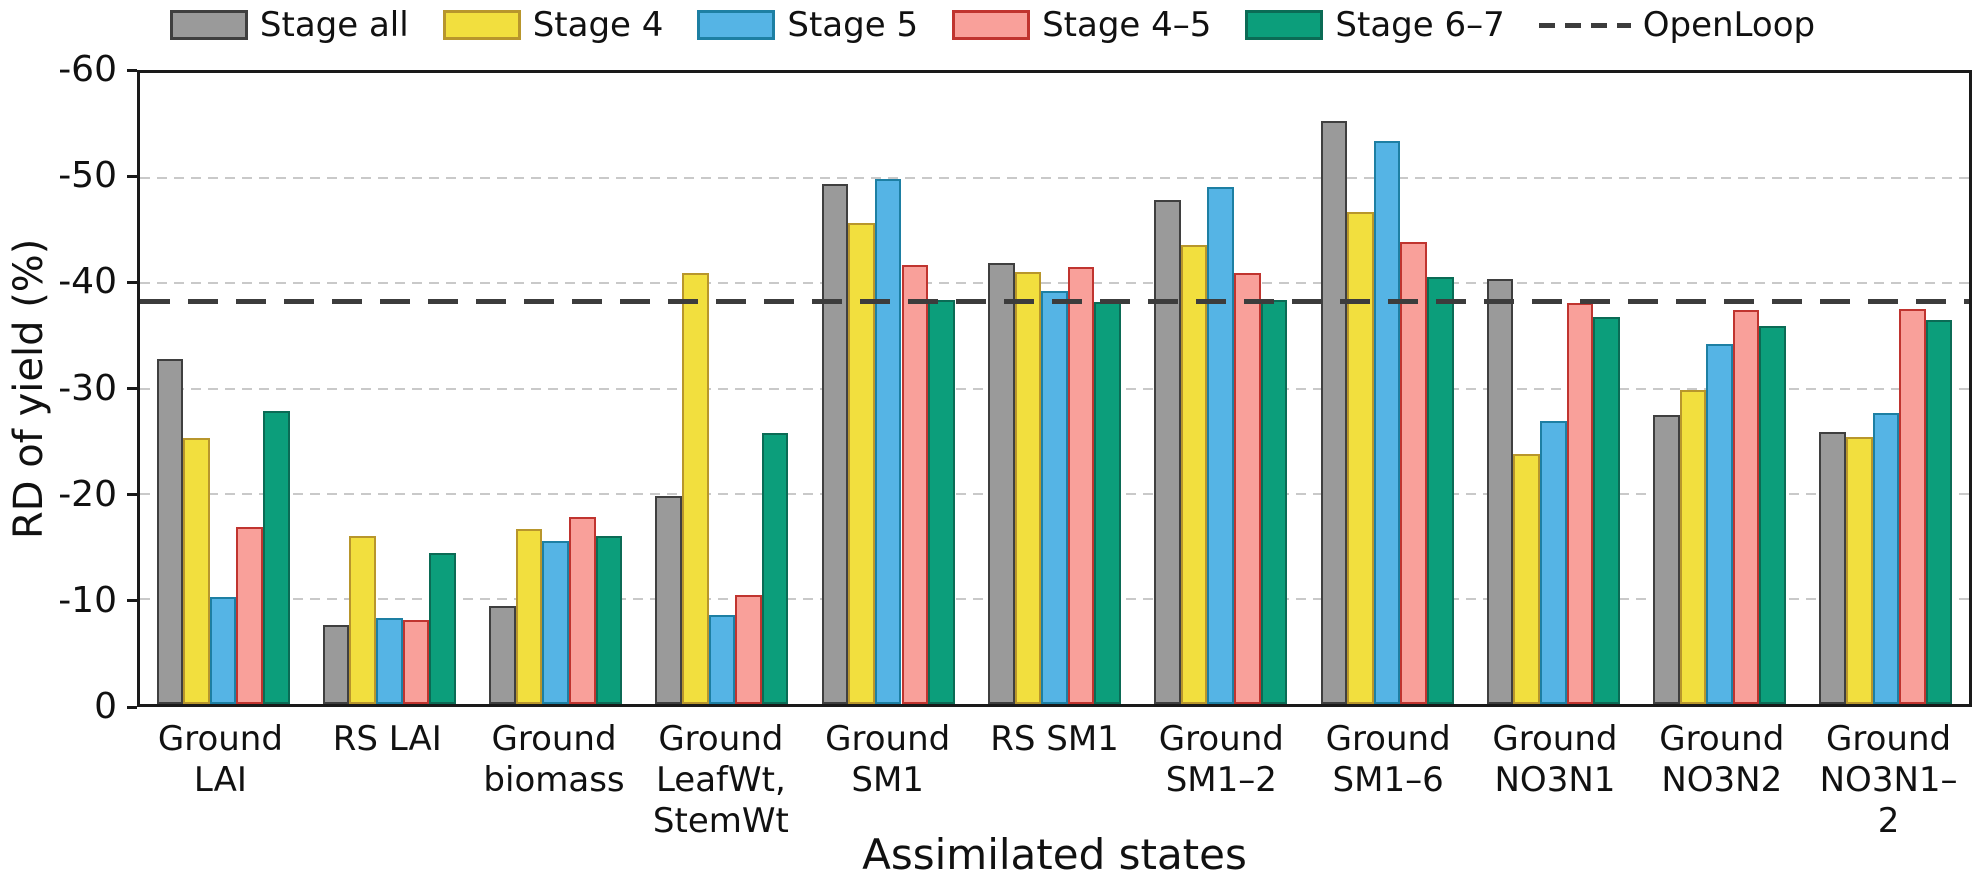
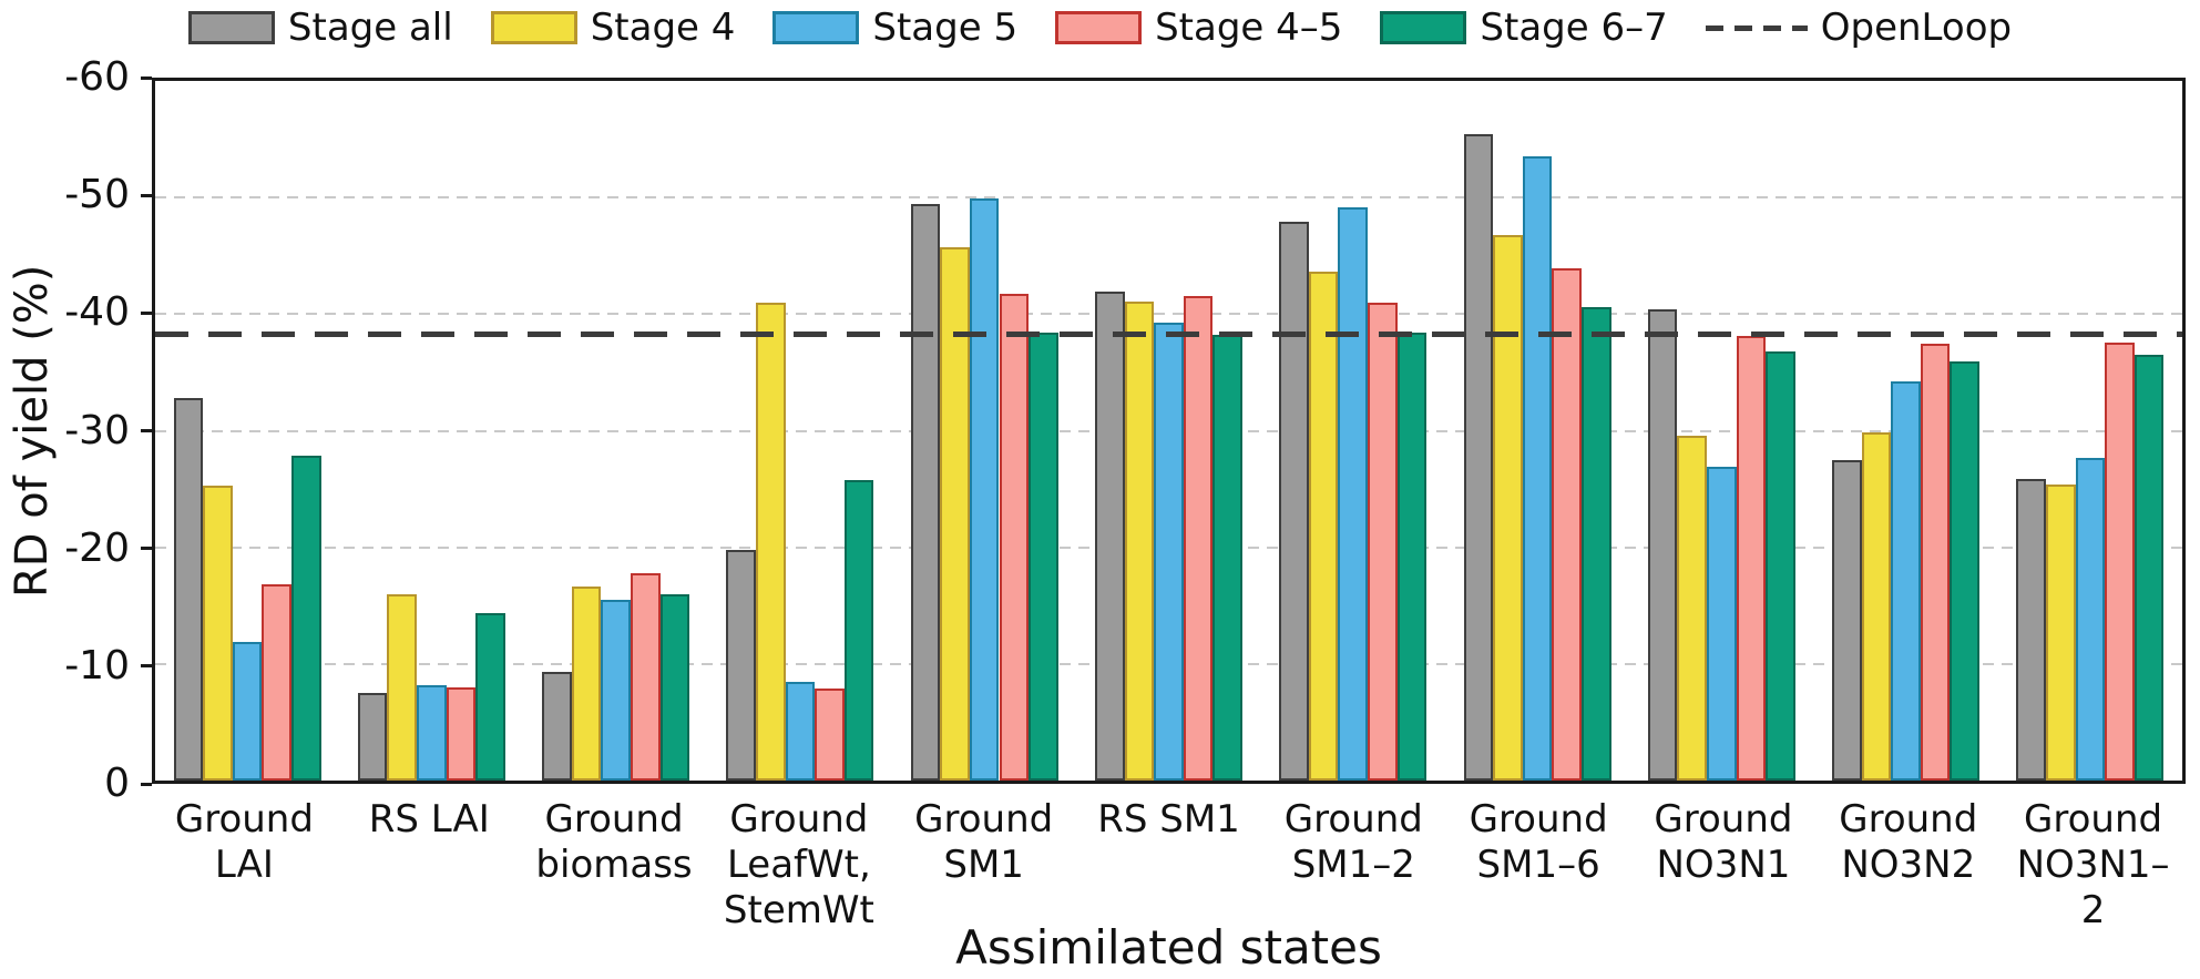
Stage 5/Ground LAI: -10.2 -> -11.9
Stage 4–5/Ground LeafWt, StemWt: -10.4 -> -7.9
Stage 4/Ground NO3N1: -23.8 -> -29.6
